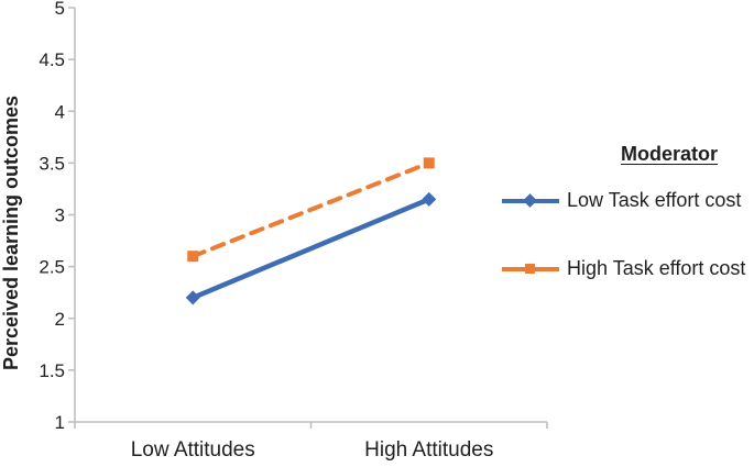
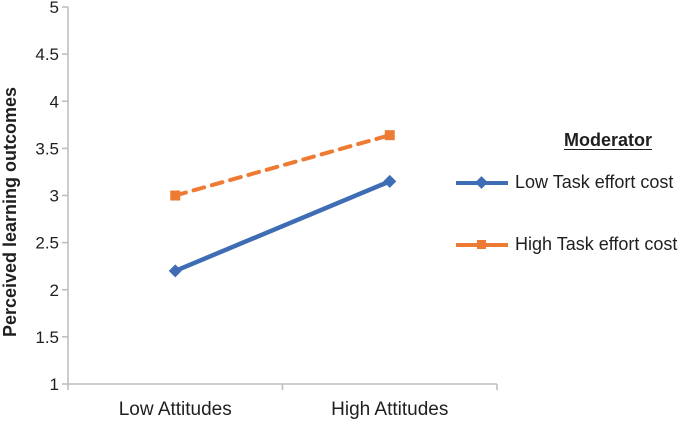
High Task effort cost/Low Attitudes: 2.6 -> 3.0
High Task effort cost/High Attitudes: 3.5 -> 3.6
